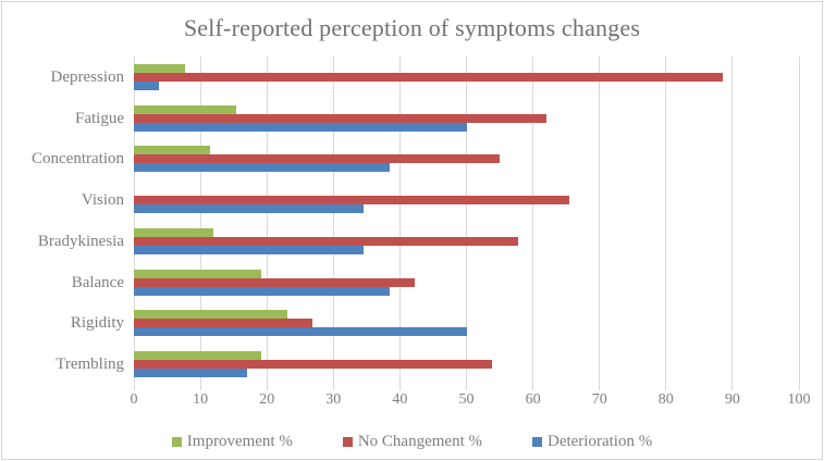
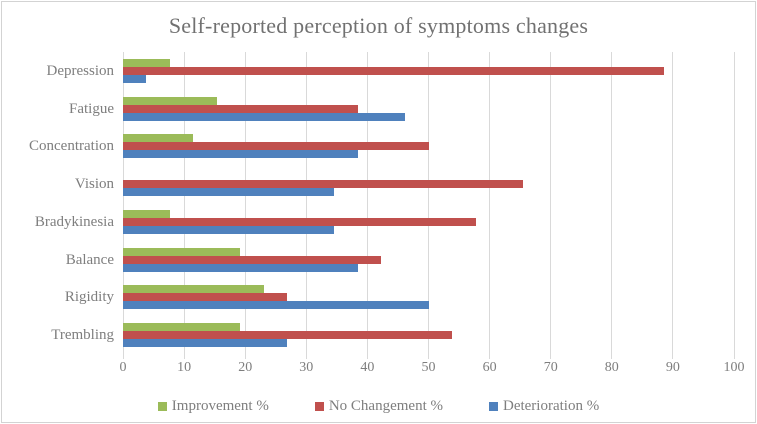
No Changement %/Fatigue: 62 -> 38
Deterioration %/Fatigue: 50 -> 46
No Changement %/Concentration: 55 -> 50
Improvement %/Bradykinesia: 12 -> 8
Deterioration %/Trembling: 17 -> 27
